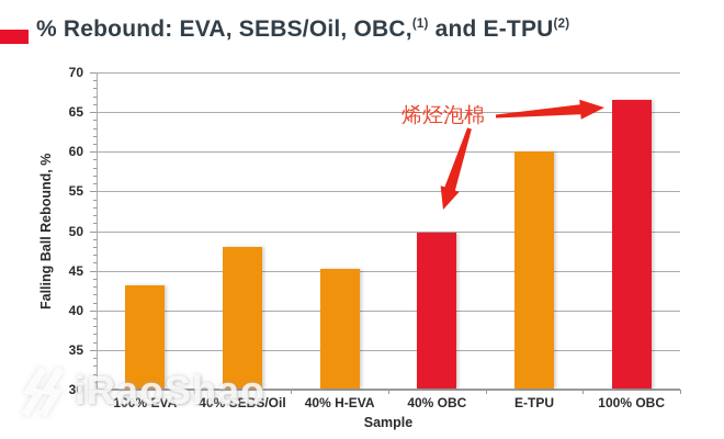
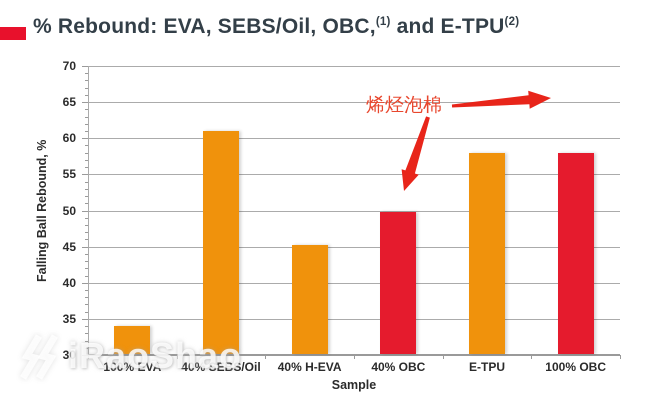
100% EVA: 43 -> 34
40% SEBS/Oil: 48 -> 61
E-TPU: 60 -> 58
100% OBC: 66 -> 58
